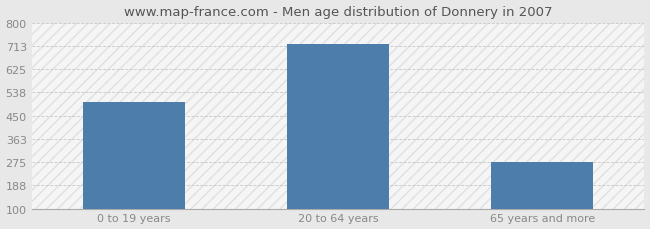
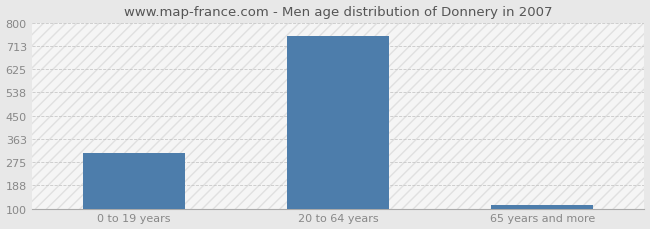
0 to 19 years: 500 -> 308
20 to 64 years: 720 -> 750
65 years and more: 275 -> 112
